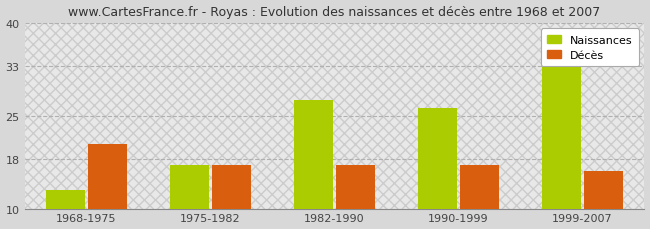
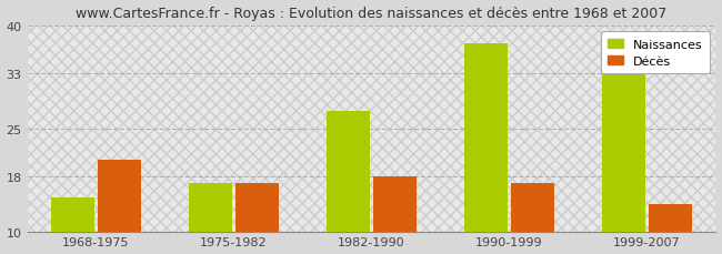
Naissances/1968-1975: 13.0 -> 15.0
Décès/1982-1990: 17.0 -> 18.0
Naissances/1990-1999: 26.2 -> 37.4
Décès/1999-2007: 16.0 -> 14.0
